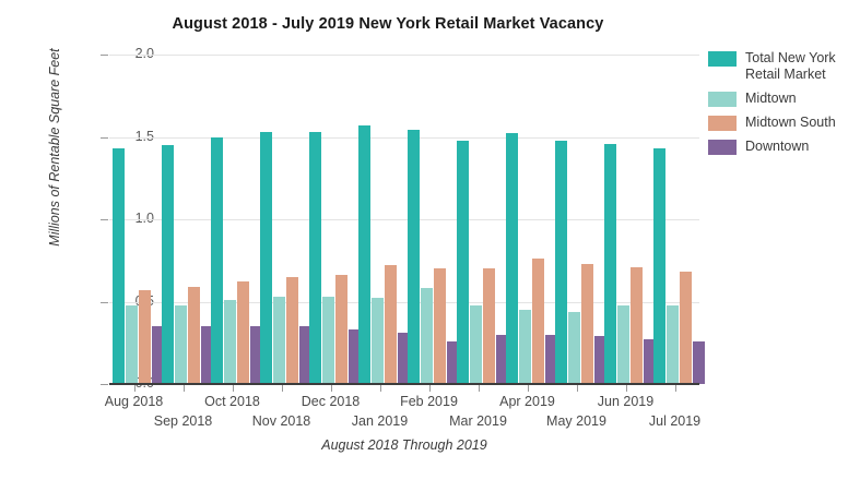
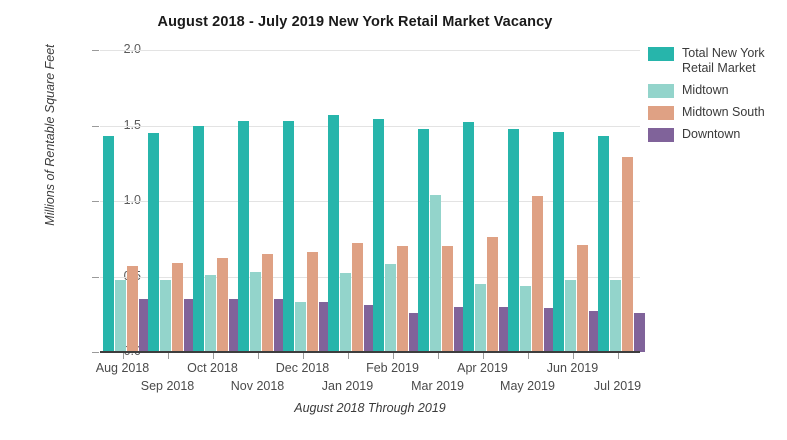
Midtown/Dec 2018: 0.53 -> 0.33
Midtown/Mar 2019: 0.48 -> 1.04
Midtown South/May 2019: 0.73 -> 1.03
Midtown South/Jul 2019: 0.68 -> 1.29
